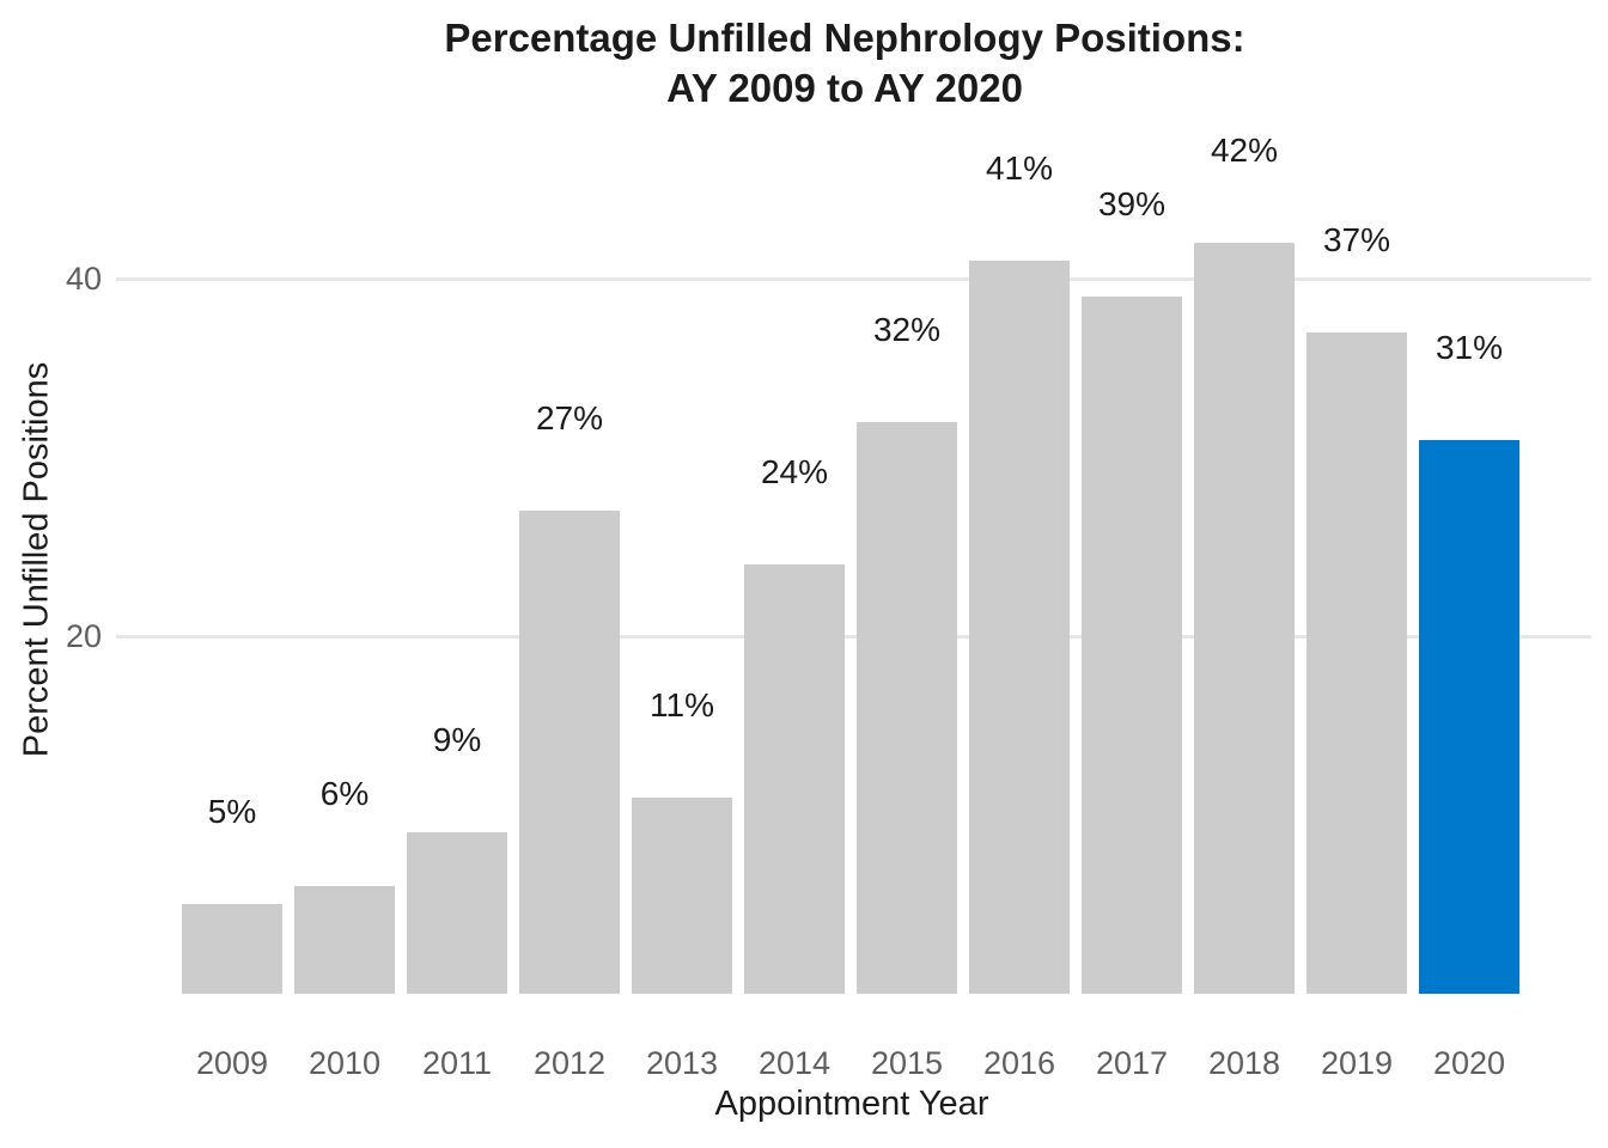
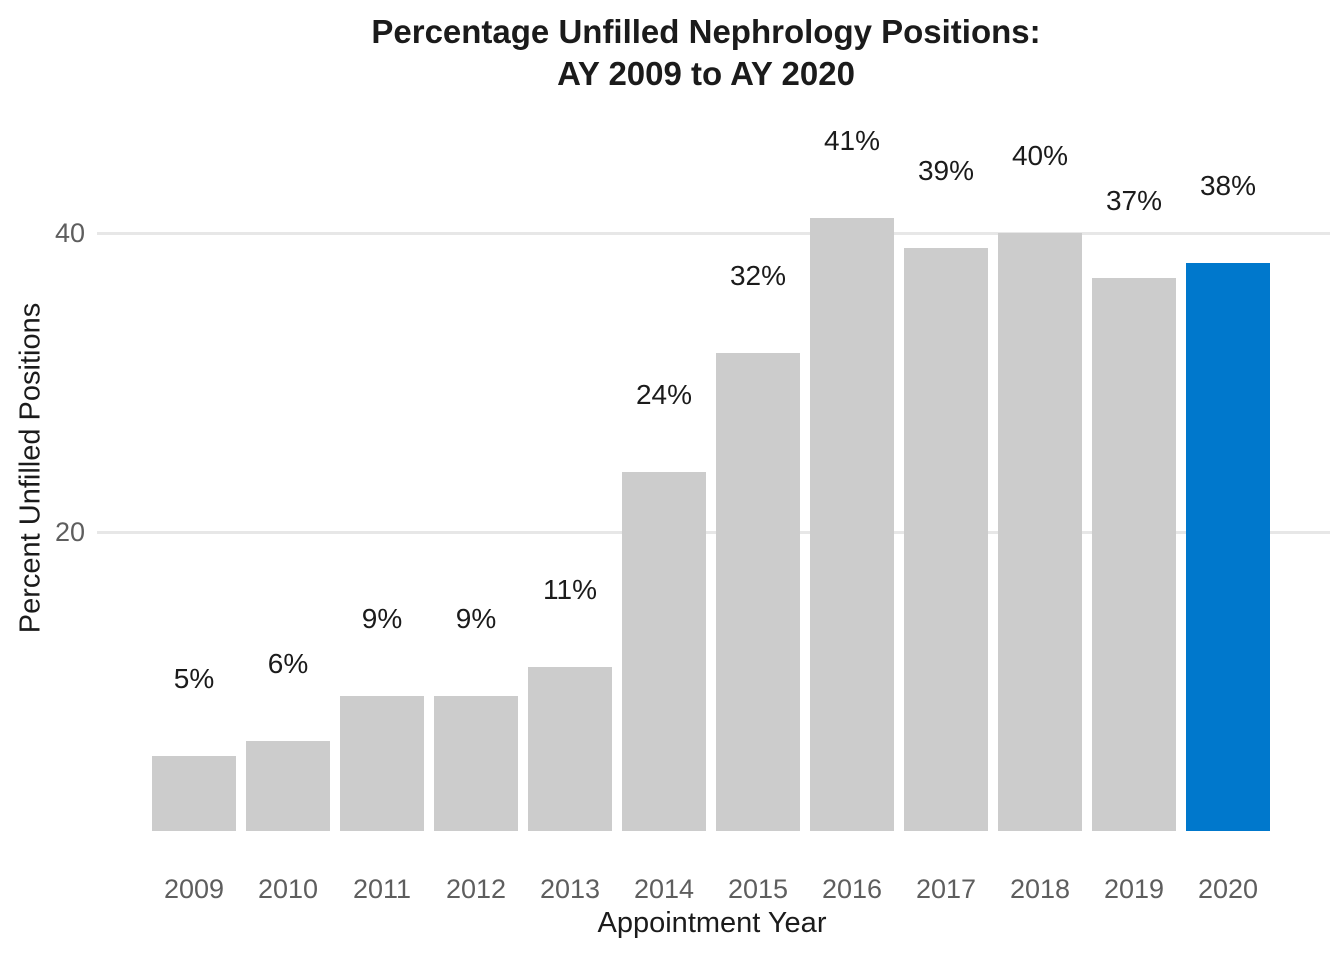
2012: 27% -> 9%
2018: 42% -> 40%
2020: 31% -> 38%
